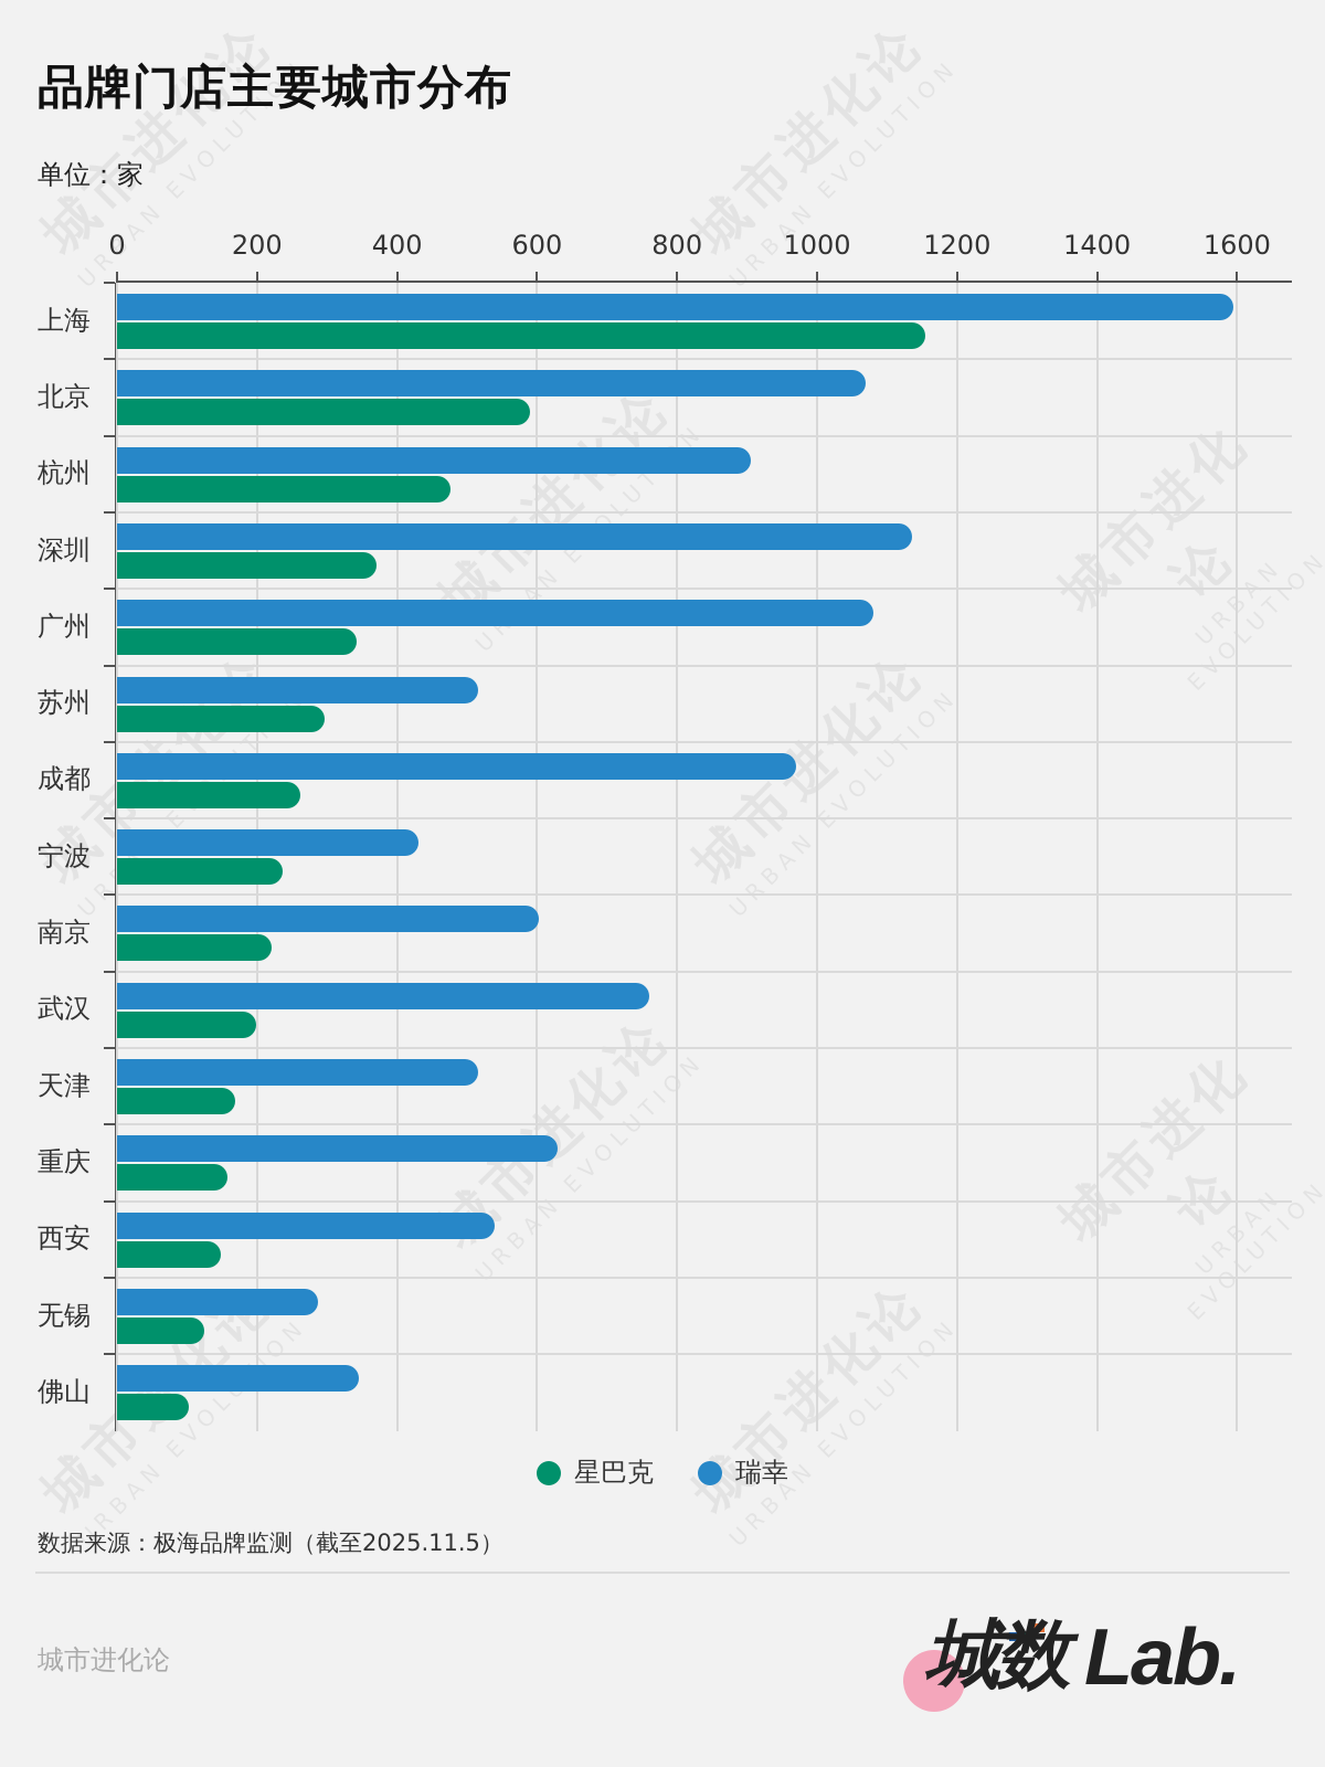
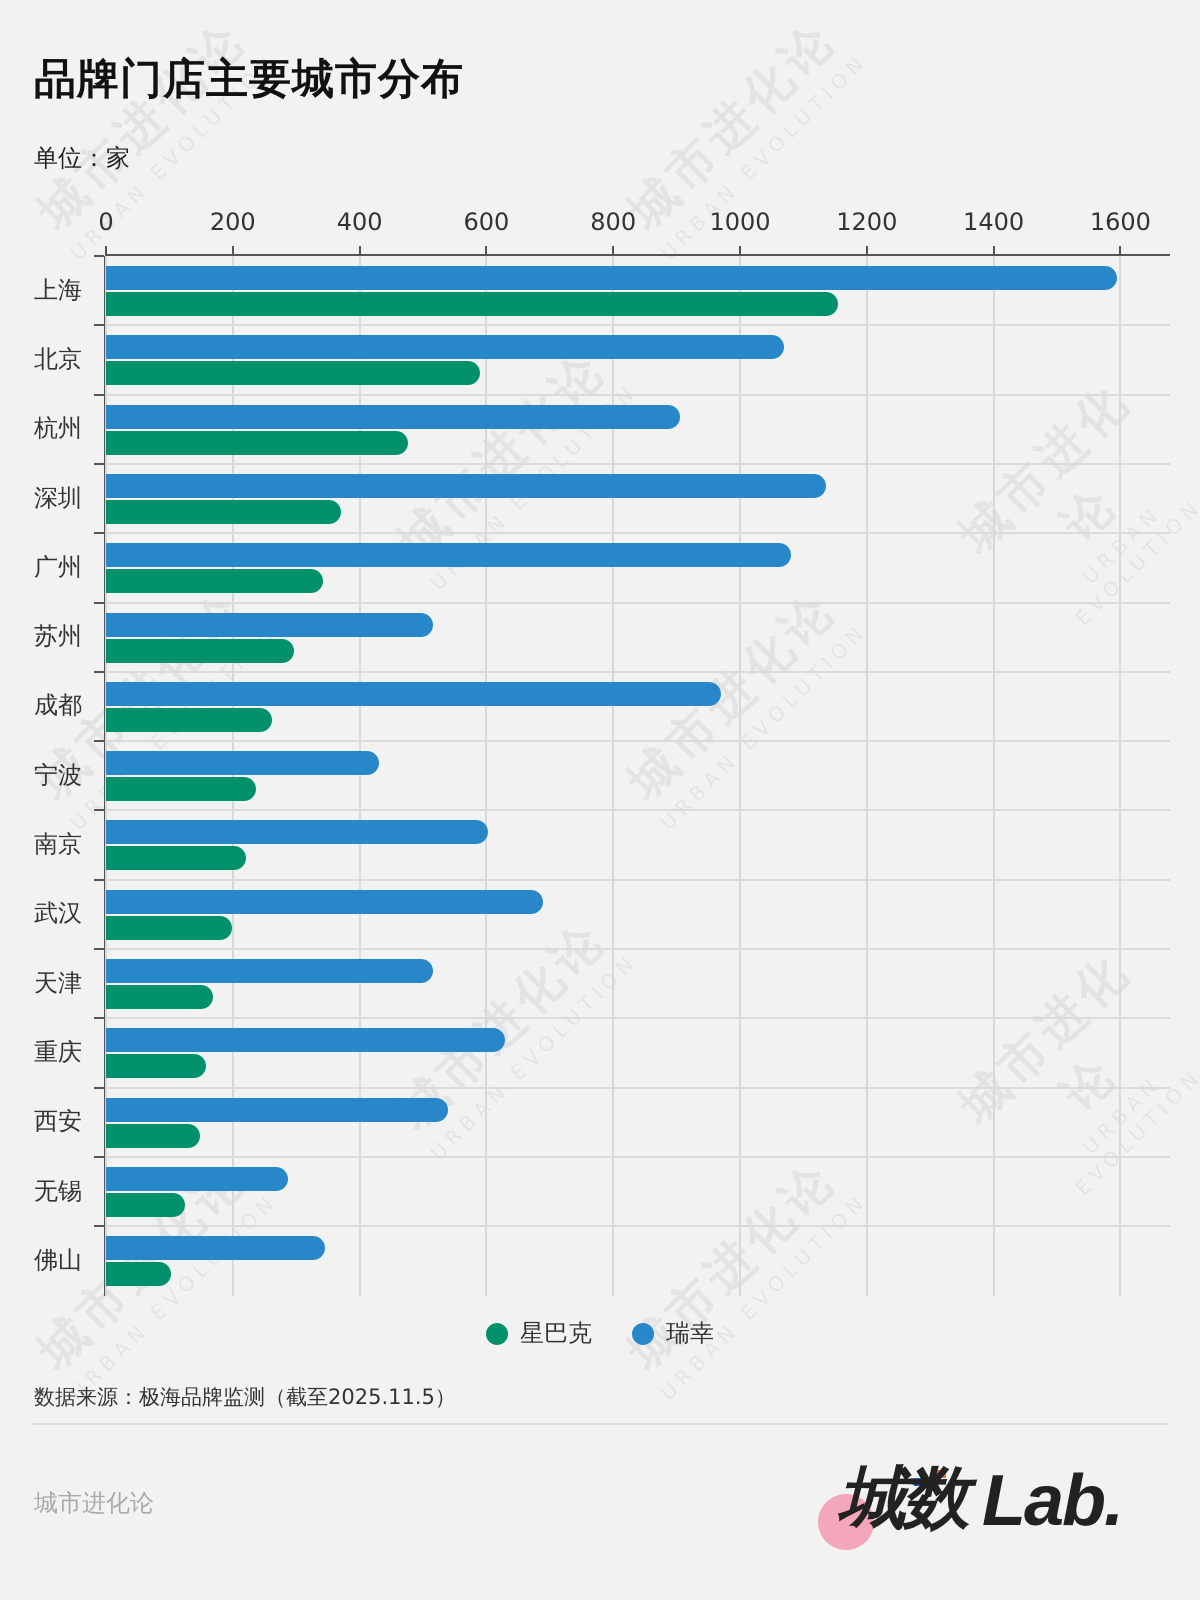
瑞幸/武汉: 760 -> 690
